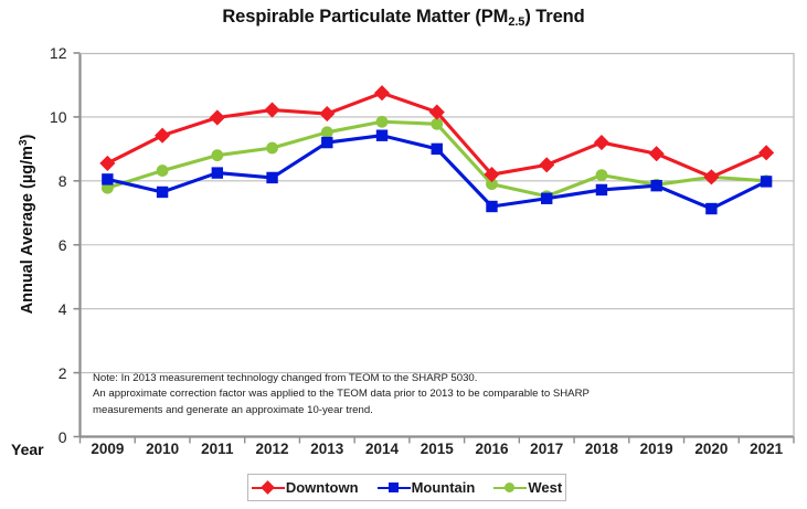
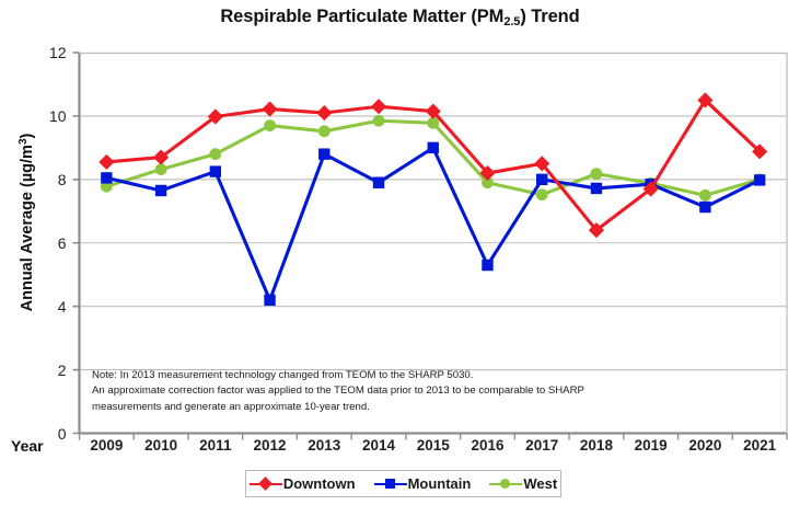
Downtown/2010: 9.4 -> 8.7
Mountain/2012: 8.1 -> 4.2
West/2012: 9.0 -> 9.7
Mountain/2013: 9.2 -> 8.8
Downtown/2014: 10.8 -> 10.3
Mountain/2014: 9.4 -> 7.9
Mountain/2016: 7.2 -> 5.3
Mountain/2017: 7.5 -> 8.0
Downtown/2018: 9.2 -> 6.4
Downtown/2019: 8.8 -> 7.7
Downtown/2020: 8.1 -> 10.5
West/2020: 8.1 -> 7.5
